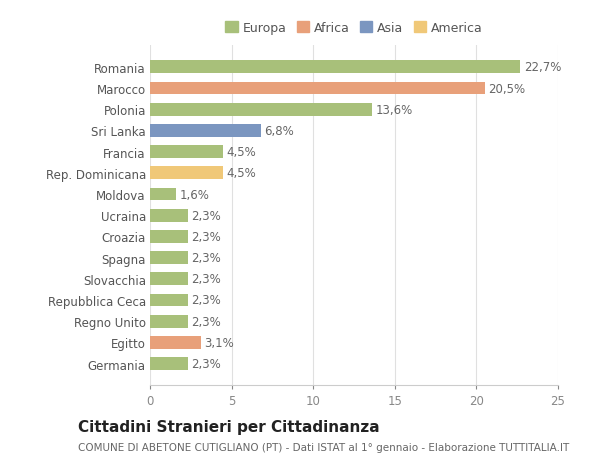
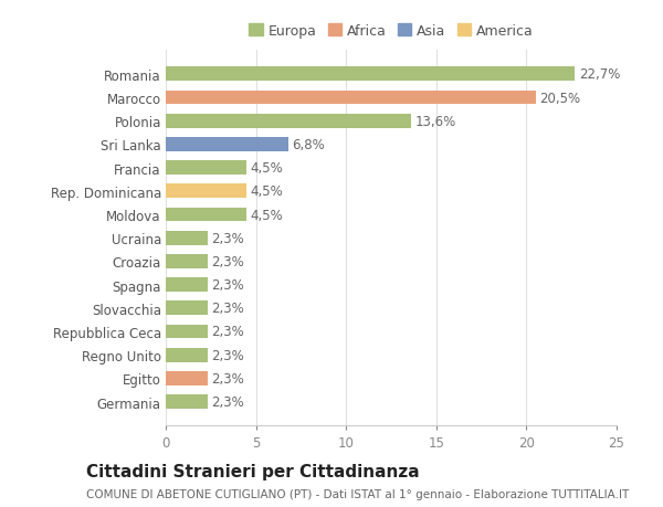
Moldova: 1,6% -> 4,5%
Egitto: 3,1% -> 2,3%
